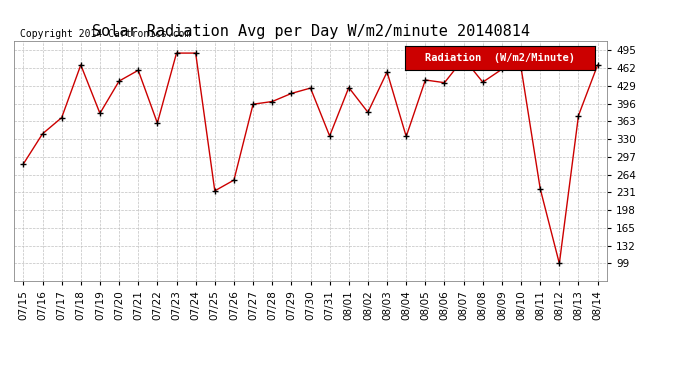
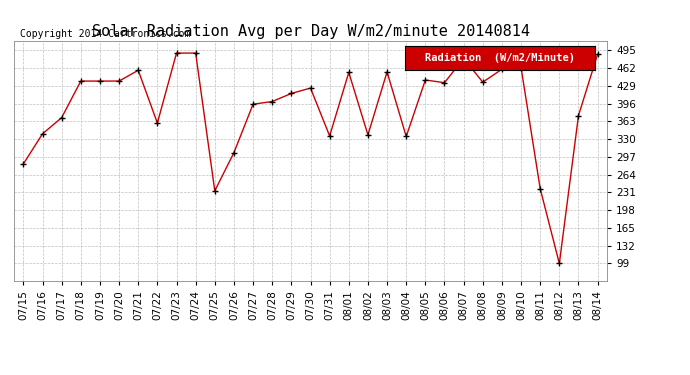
07/18: 468 -> 438
07/19: 378 -> 438
07/26: 254 -> 305
08/01: 426 -> 454
08/02: 380 -> 338
08/14: 468 -> 488
